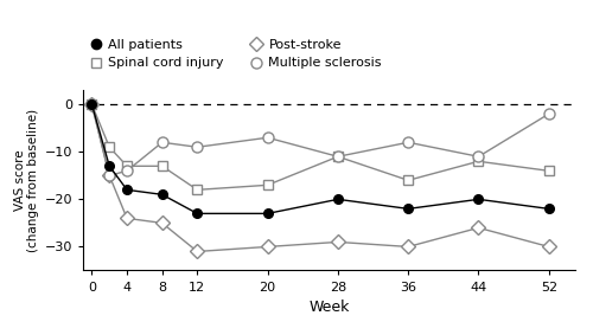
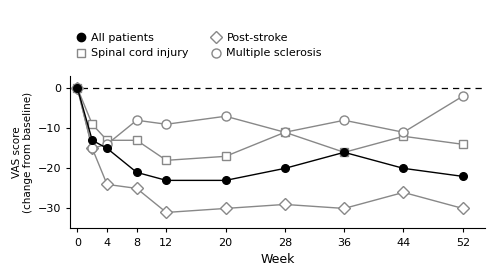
All patients/4: -18 -> -15
All patients/8: -19 -> -21
All patients/36: -22 -> -16
